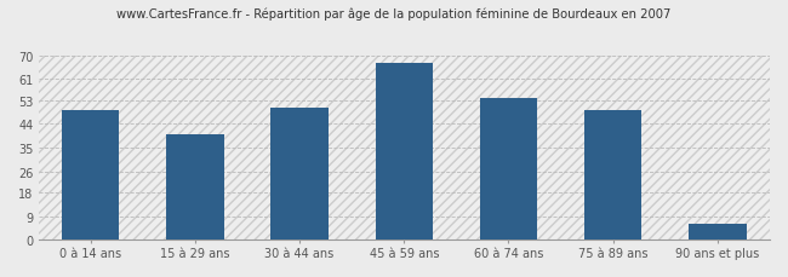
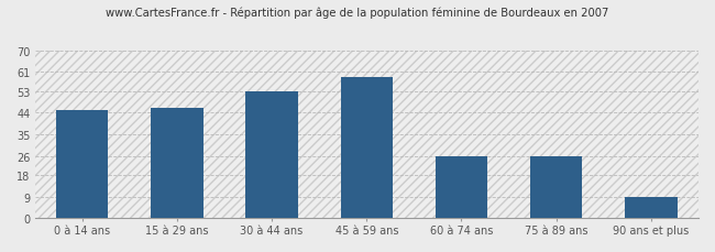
0 à 14 ans: 49 -> 45
15 à 29 ans: 40 -> 46
30 à 44 ans: 50 -> 53
45 à 59 ans: 67 -> 59
60 à 74 ans: 54 -> 26
75 à 89 ans: 49 -> 26
90 ans et plus: 6 -> 9
